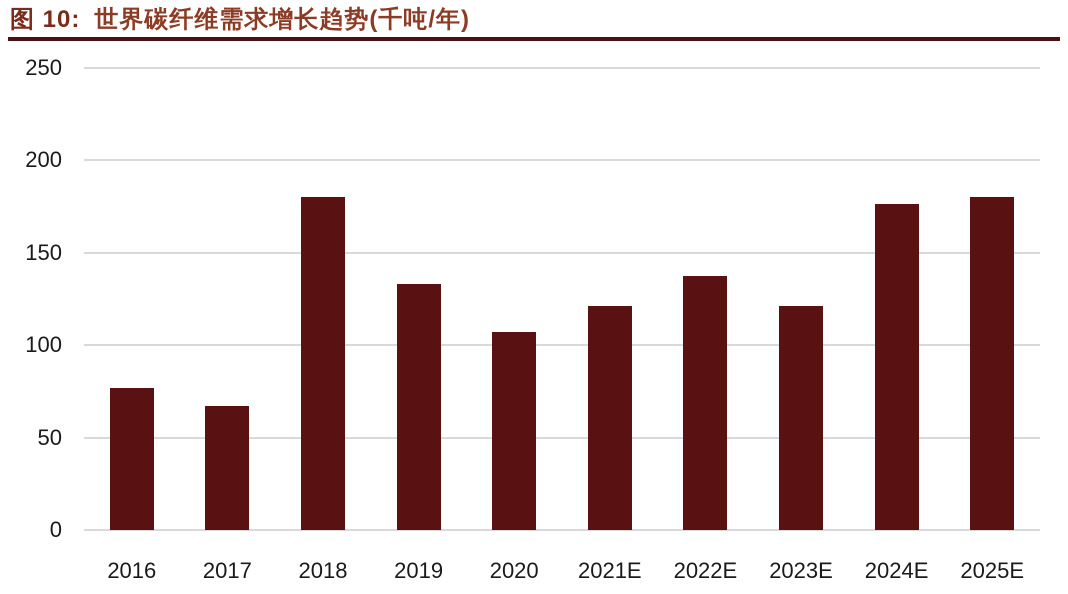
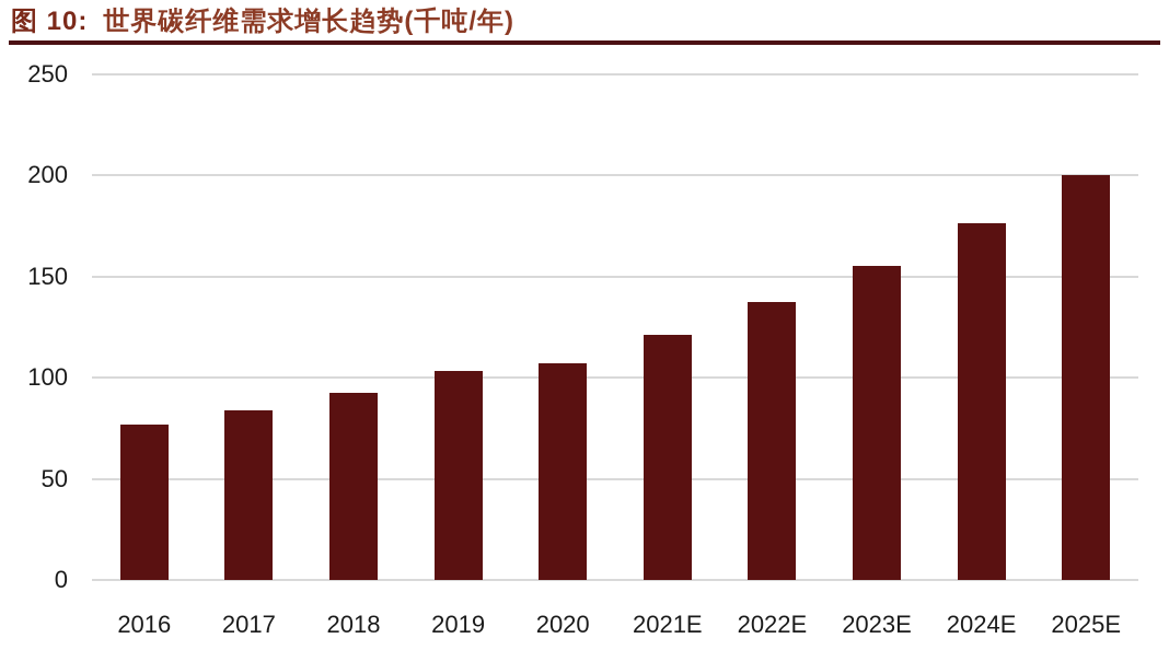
2017: 67 -> 84
2018: 180 -> 92
2019: 133 -> 104
2023E: 121 -> 156
2025E: 180 -> 200
